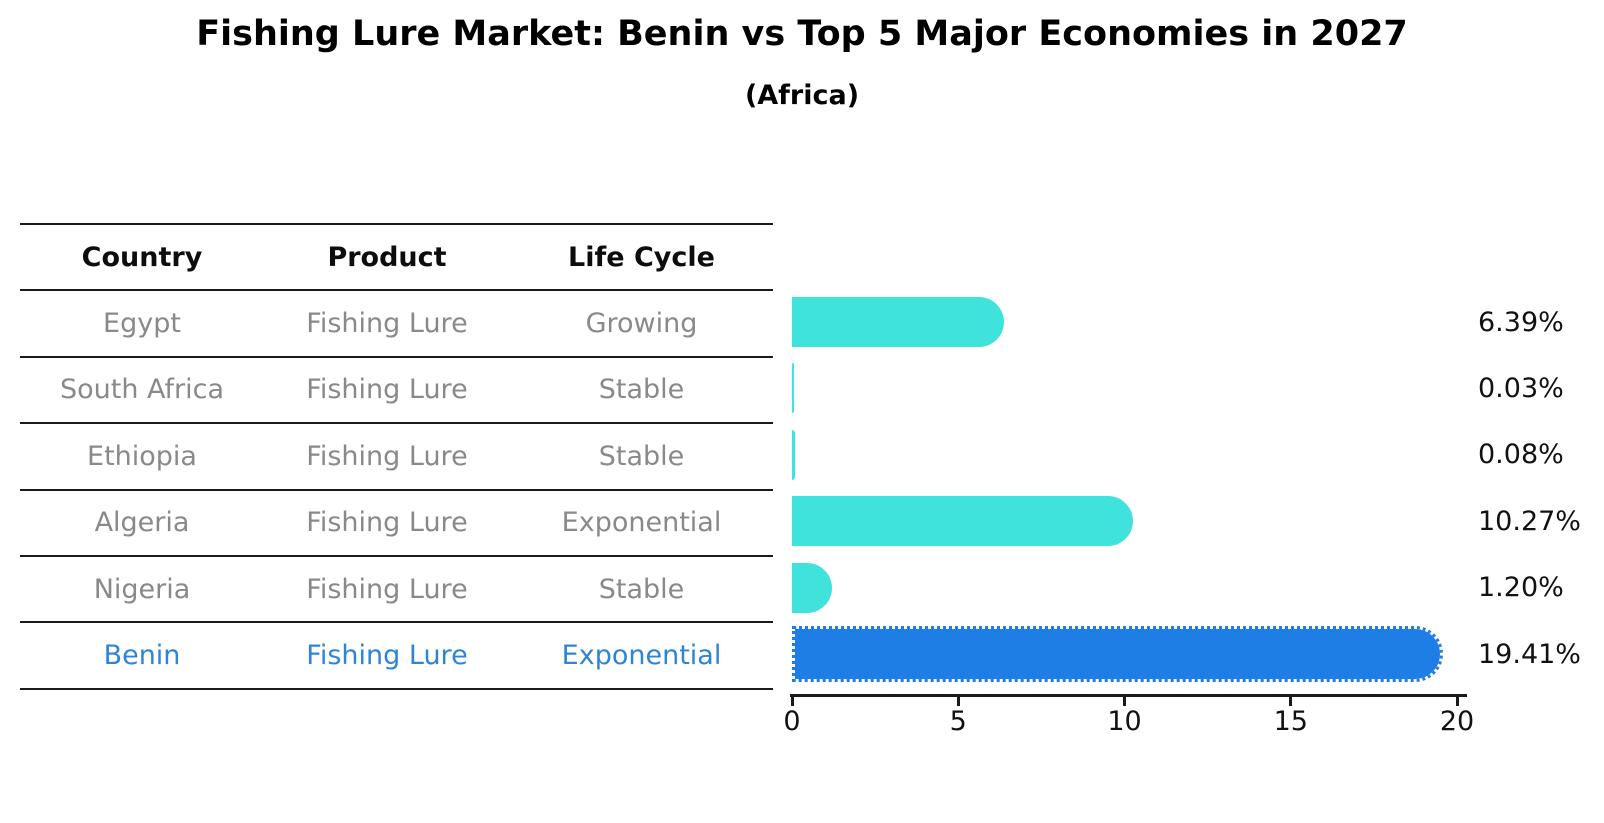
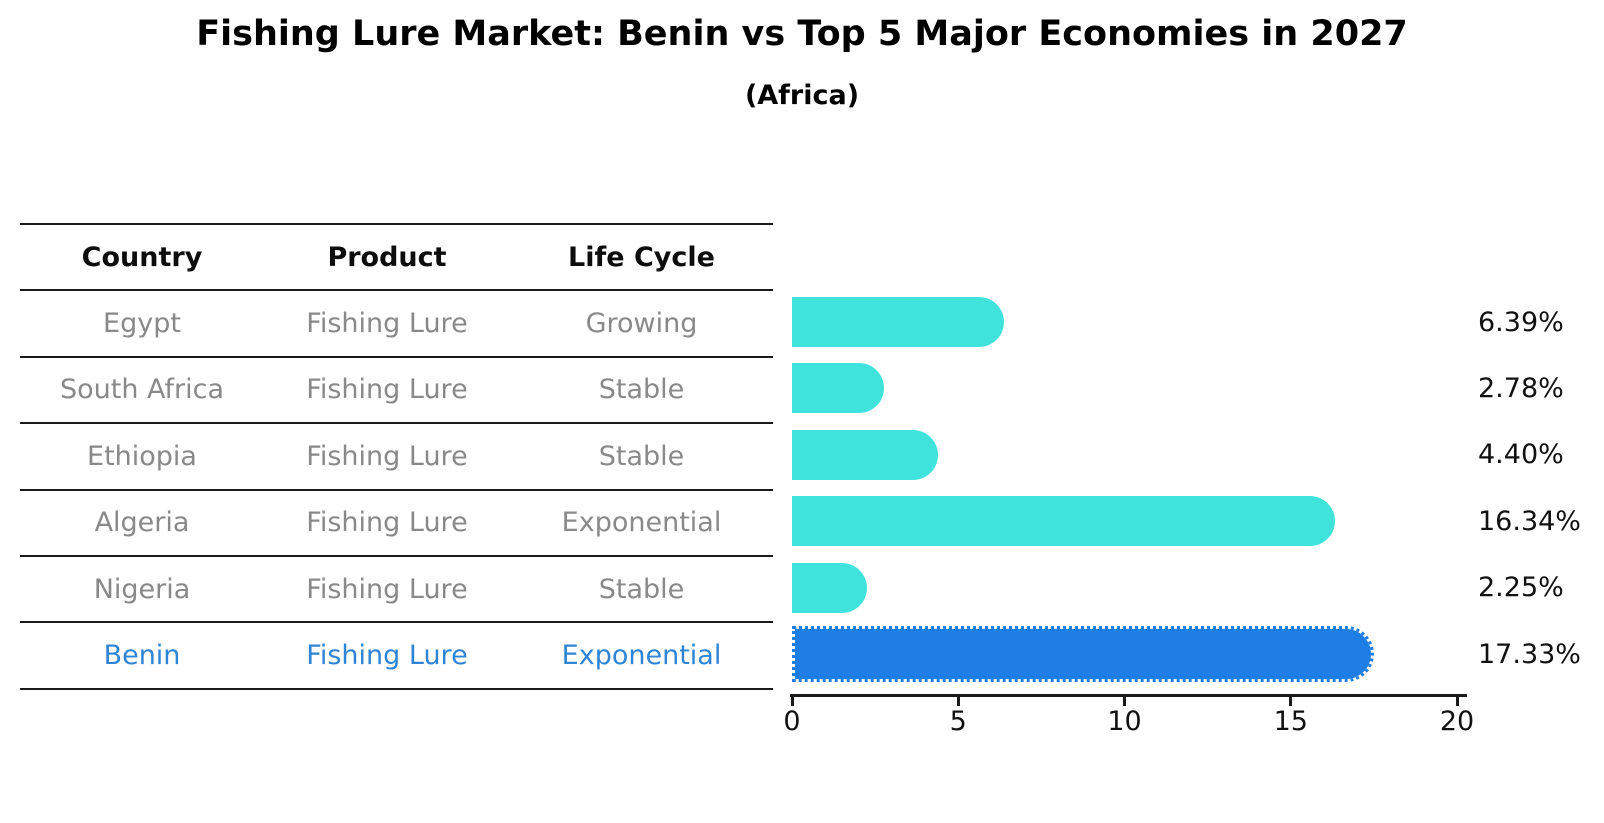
South Africa: 0.03% -> 2.78%
Ethiopia: 0.08% -> 4.40%
Algeria: 10.27% -> 16.34%
Nigeria: 1.20% -> 2.25%
Benin: 19.41% -> 17.33%
